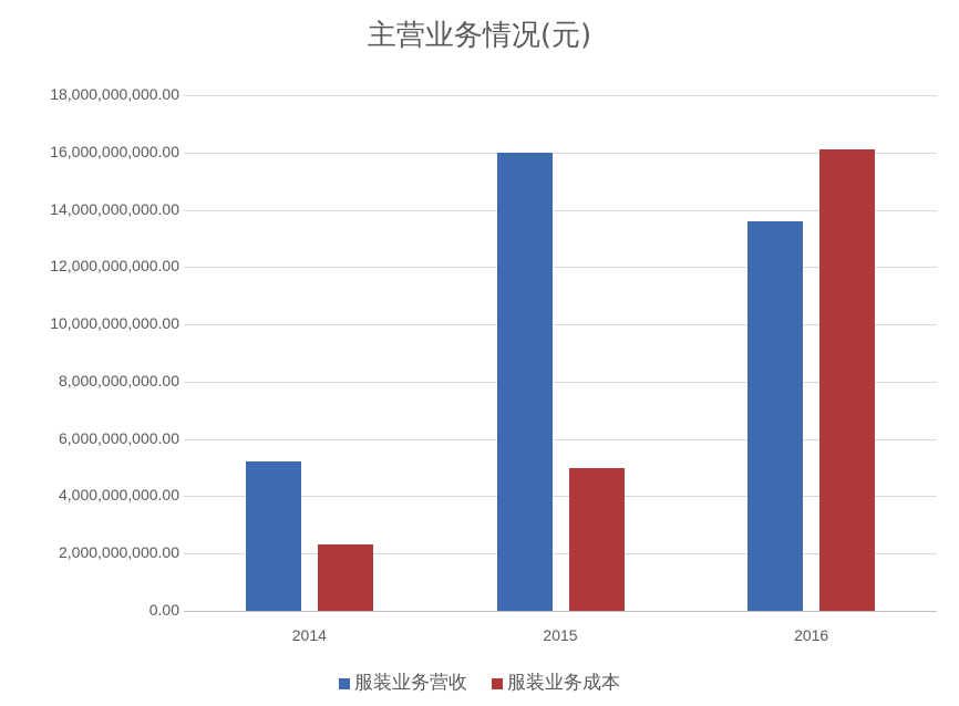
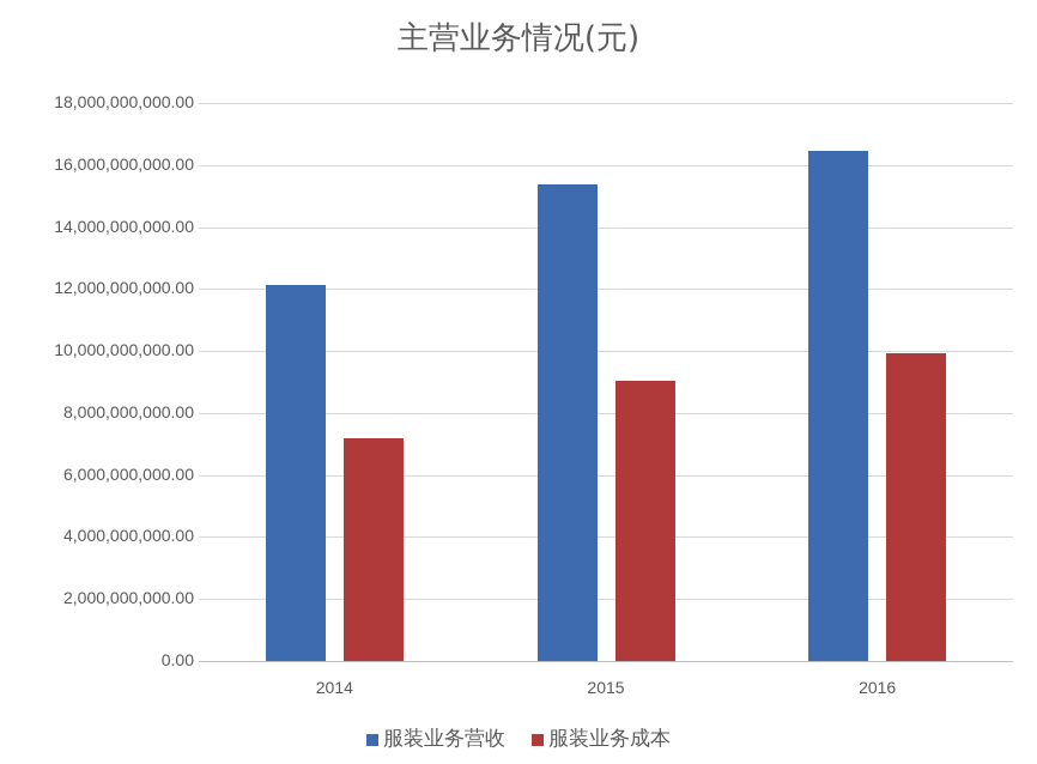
服装业务营收/2014: 5200000000 -> 12100000000
服装业务成本/2014: 2300000000 -> 7200000000
服装业务营收/2015: 16000000000 -> 15400000000
服装业务成本/2015: 5000000000 -> 9000000000
服装业务营收/2016: 13600000000 -> 16400000000
服装业务成本/2016: 16100000000 -> 9900000000
